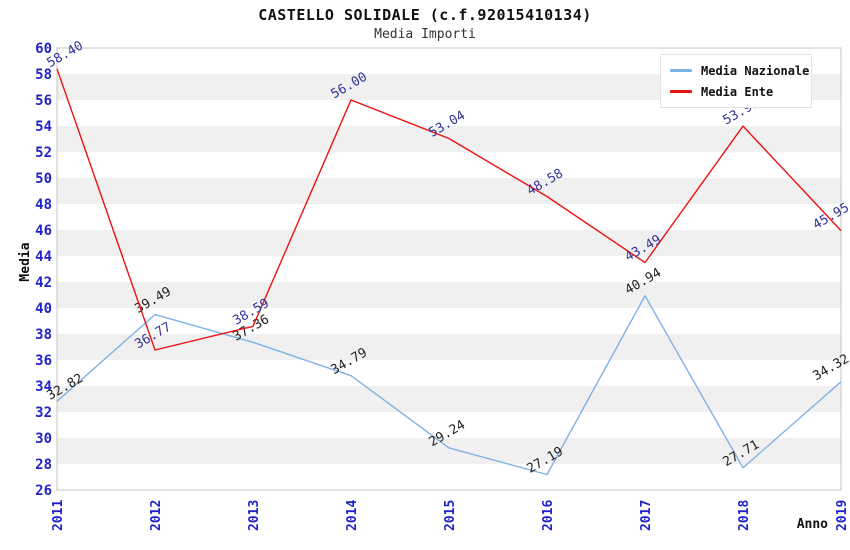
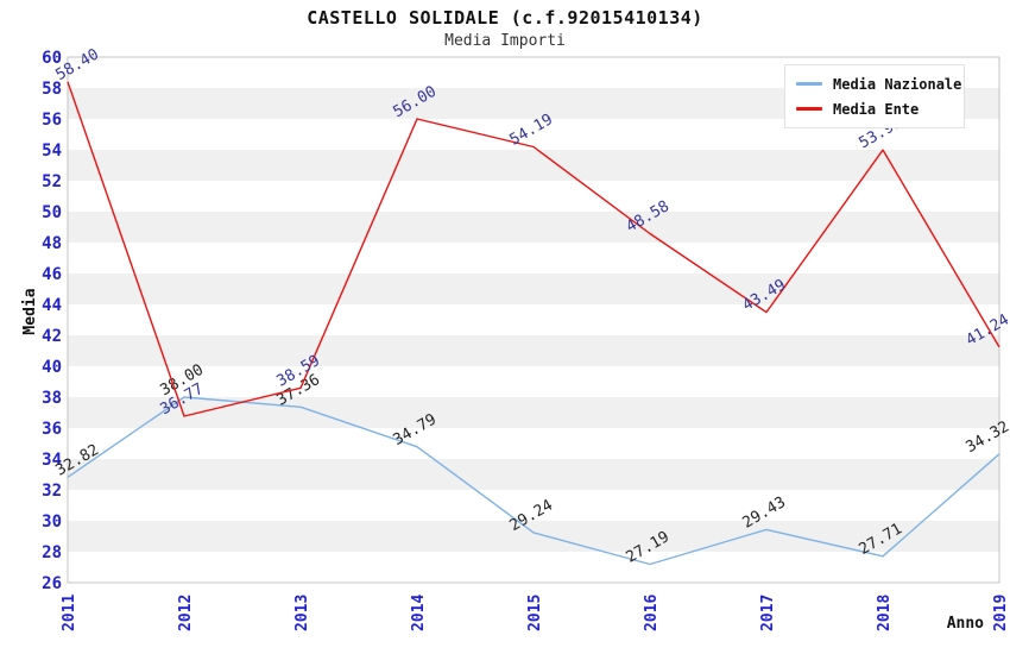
Media Nazionale/2012: 39.49 -> 38.00
Media Ente/2015: 53.04 -> 54.19
Media Nazionale/2017: 40.94 -> 29.43
Media Ente/2019: 45.95 -> 41.24
